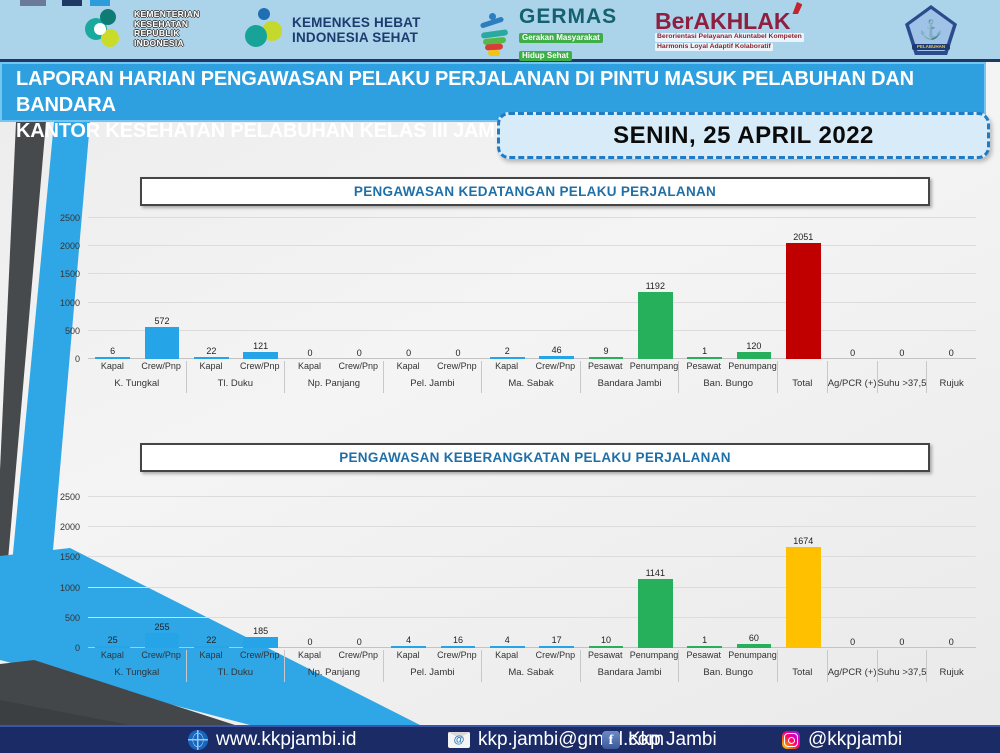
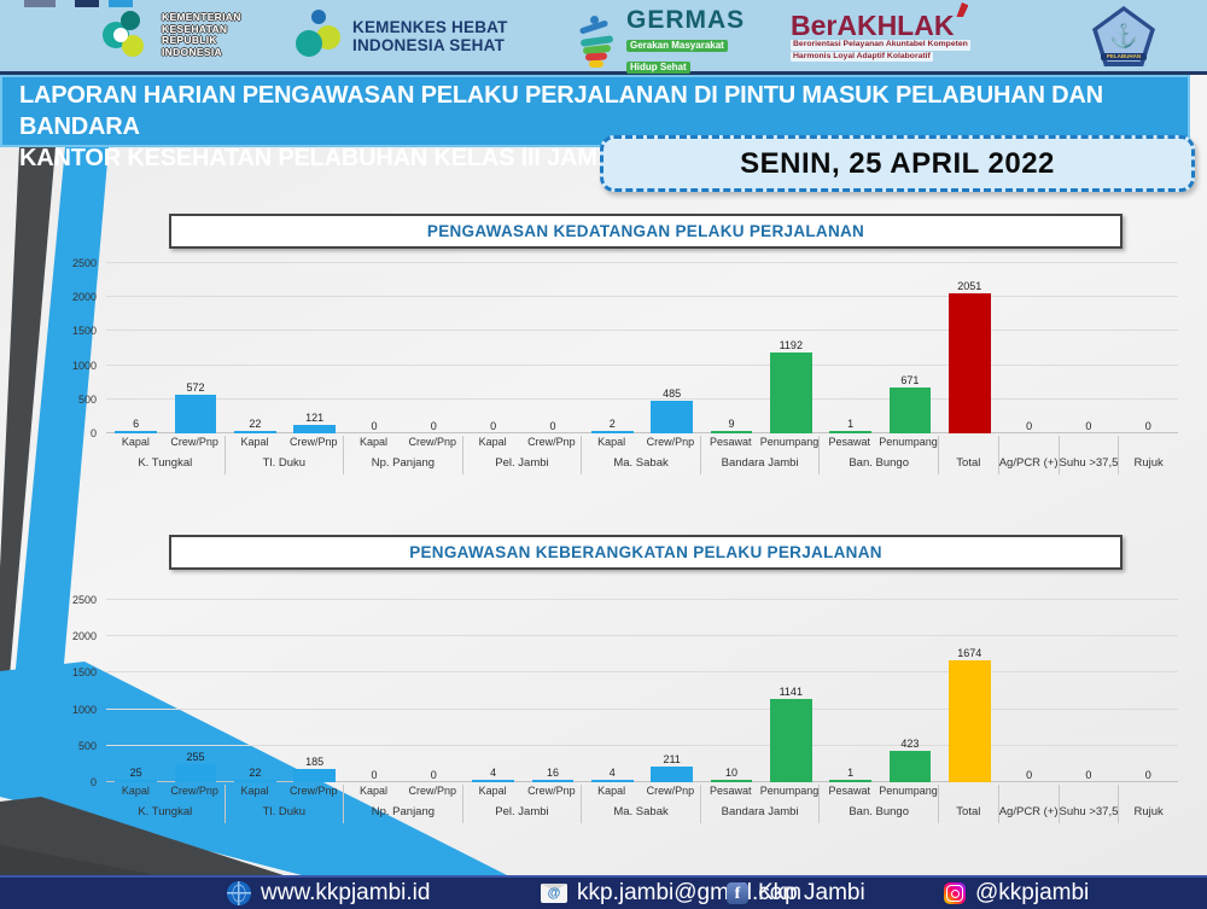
PENGAWASAN KEDATANGAN PELAKU PERJALANAN/Crew/Pnp Ma. Sabak: 46 -> 485
PENGAWASAN KEDATANGAN PELAKU PERJALANAN/Penumpang Ban. Bungo: 120 -> 671
PENGAWASAN KEBERANGKATAN PELAKU PERJALANAN/Crew/Pnp Ma. Sabak: 17 -> 211
PENGAWASAN KEBERANGKATAN PELAKU PERJALANAN/Penumpang Ban. Bungo: 60 -> 423
